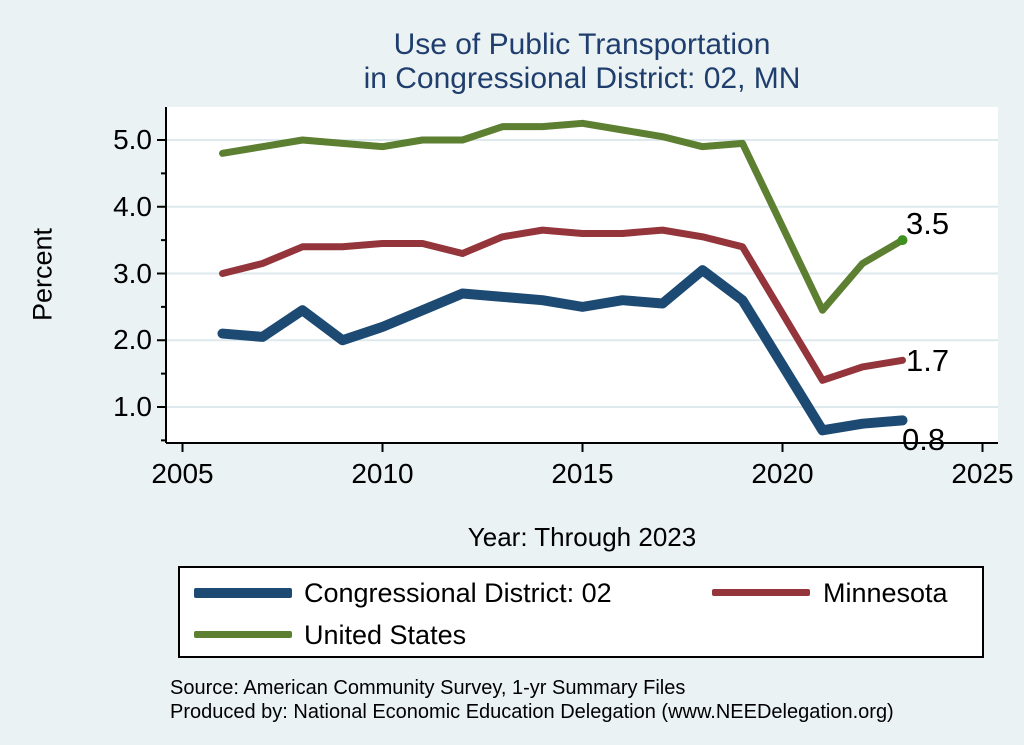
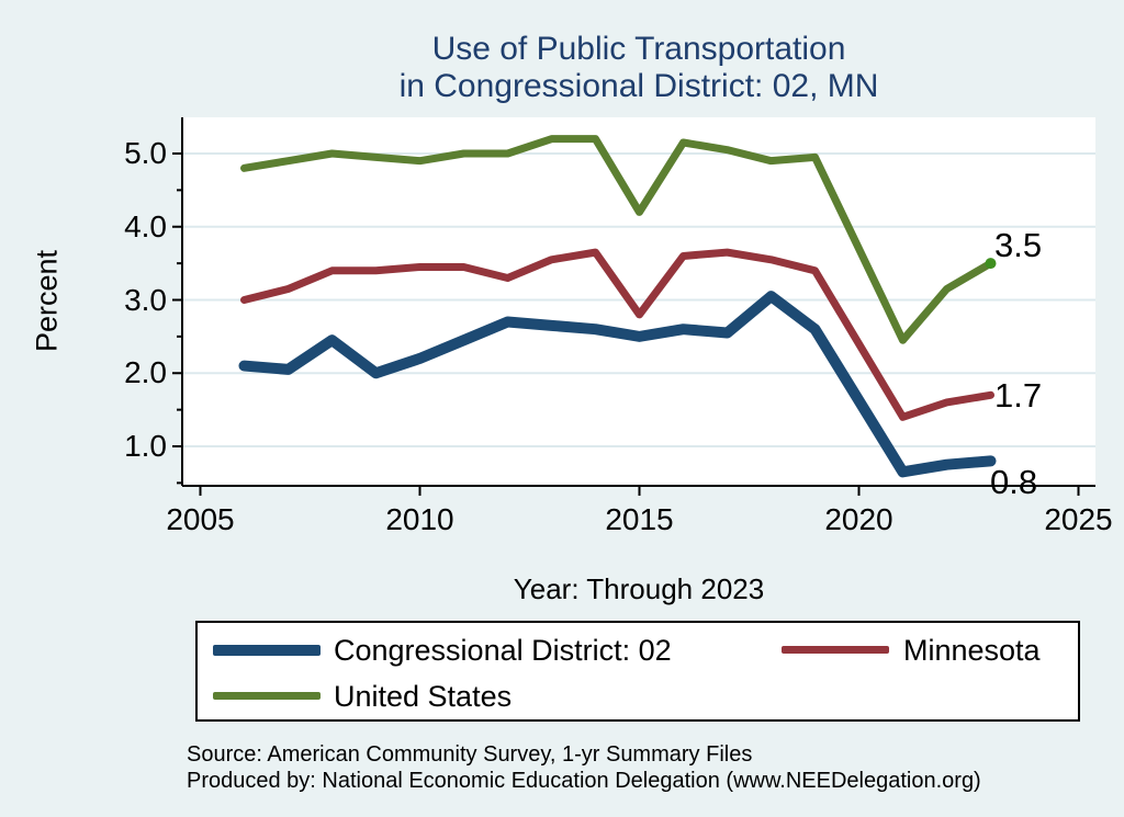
Minnesota/2015: 3.6 -> 2.8
United States/2015: 5.2 -> 4.2
